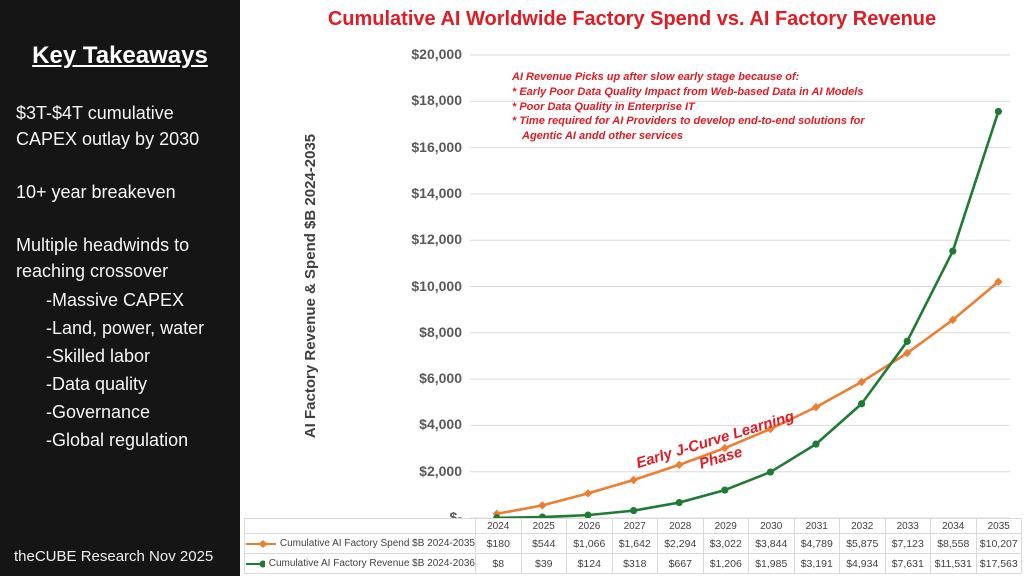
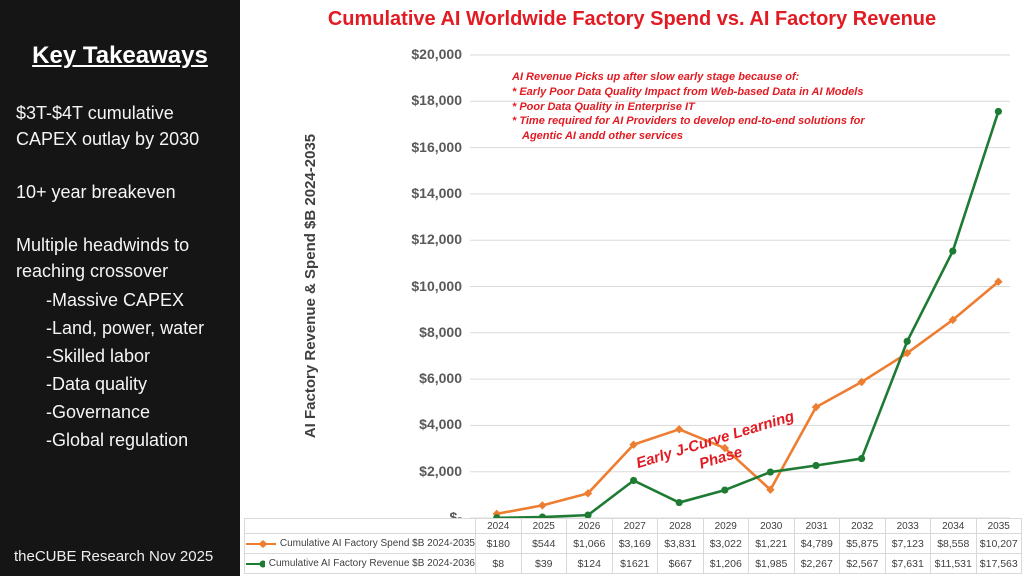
Cumulative AI Factory Spend $B 2024-2035/2027: $1,642 -> $3,169
Cumulative AI Factory Revenue $B 2024-2036/2027: $318 -> $1621
Cumulative AI Factory Spend $B 2024-2035/2028: $2,294 -> $3,831
Cumulative AI Factory Spend $B 2024-2035/2030: $3,844 -> $1,221
Cumulative AI Factory Revenue $B 2024-2036/2031: $3,191 -> $2,267
Cumulative AI Factory Revenue $B 2024-2036/2032: $4,934 -> $2,567
